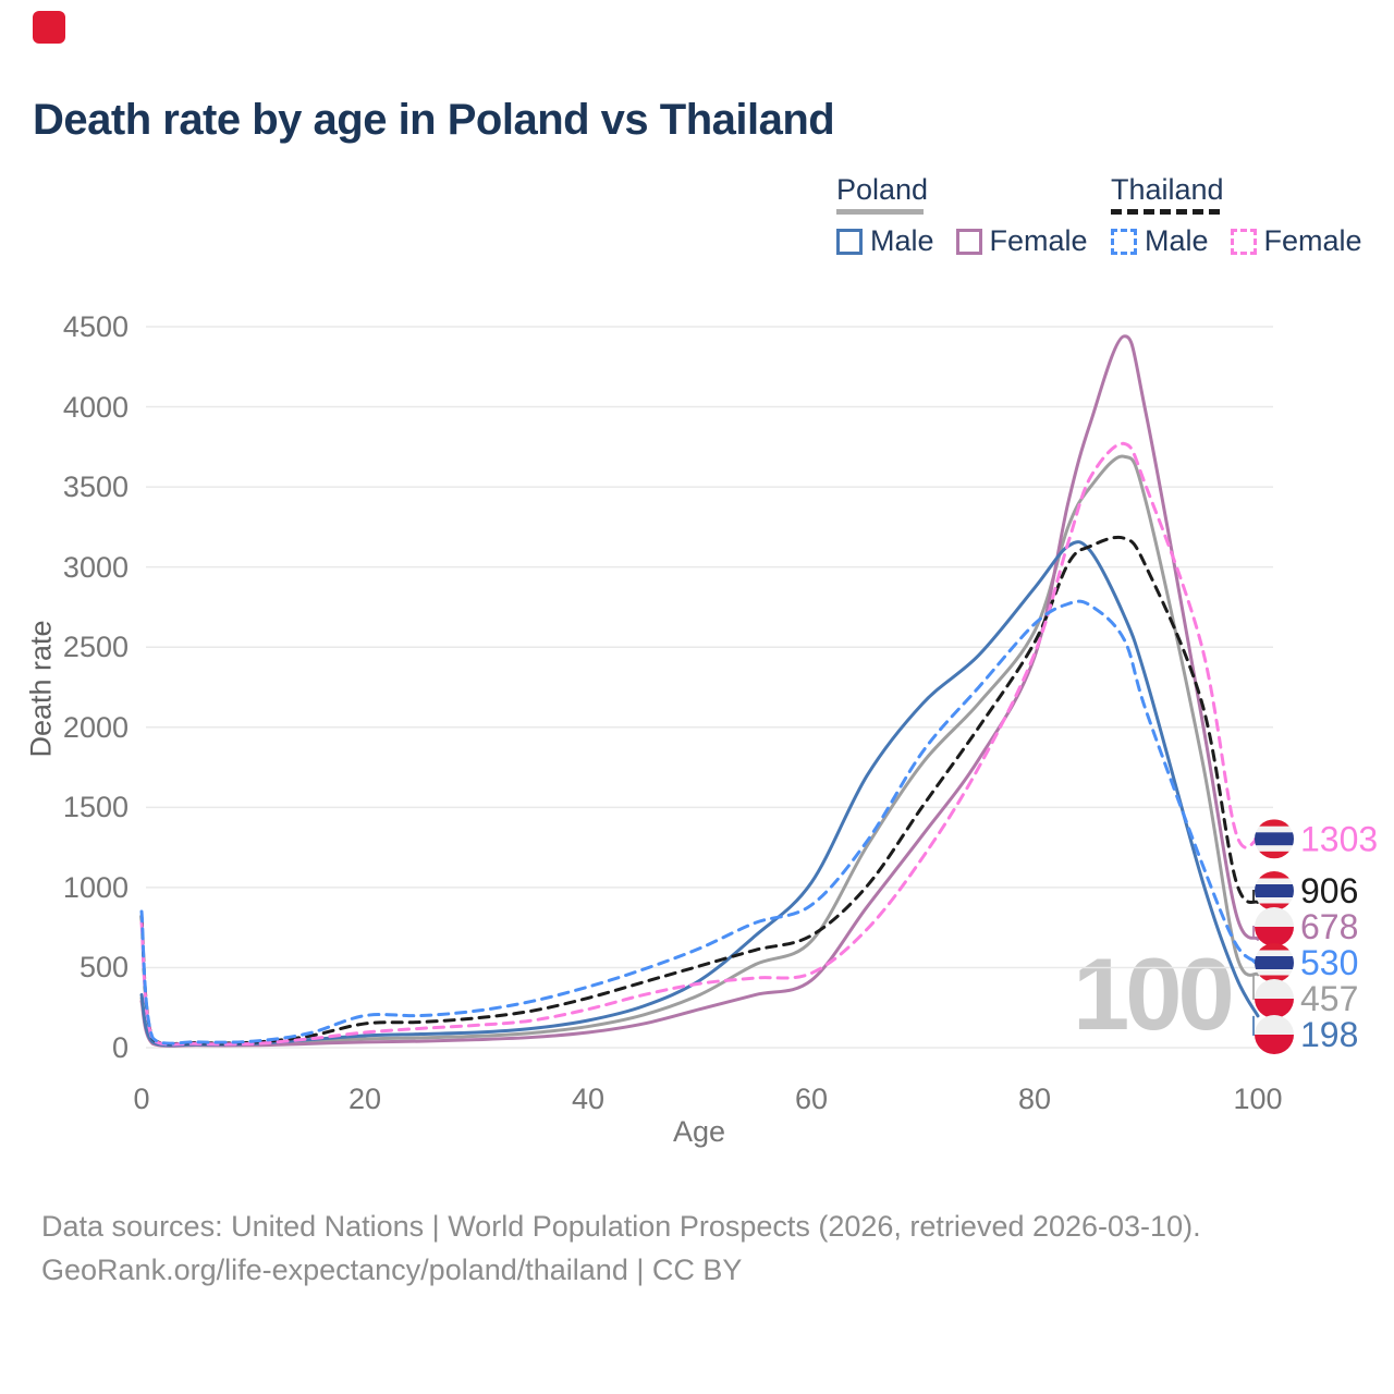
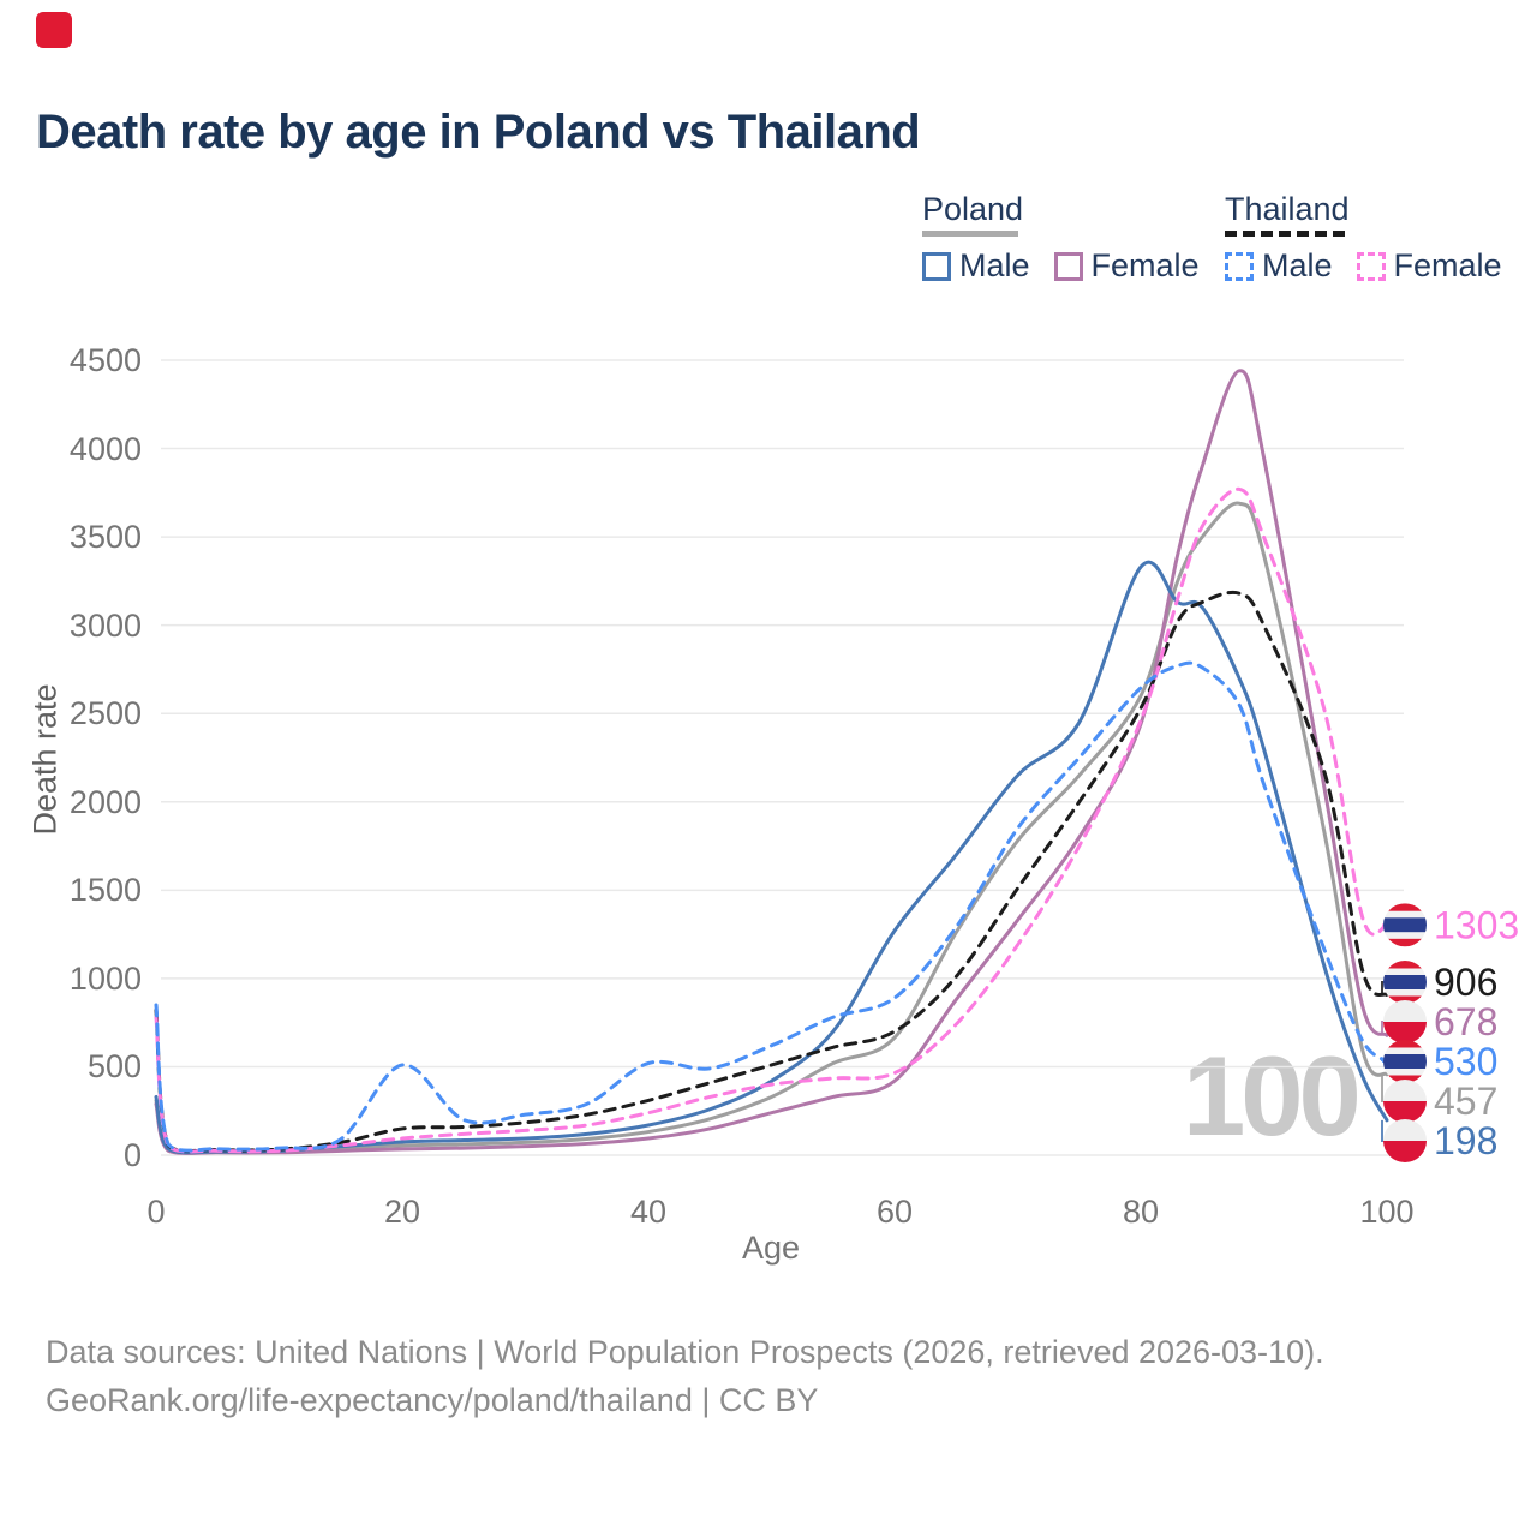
Thailand Male/20: 200 -> 510
Thailand Male/40: 380 -> 520
Poland Male/60: 1030 -> 1270
Poland Male/80: 2870 -> 3330
